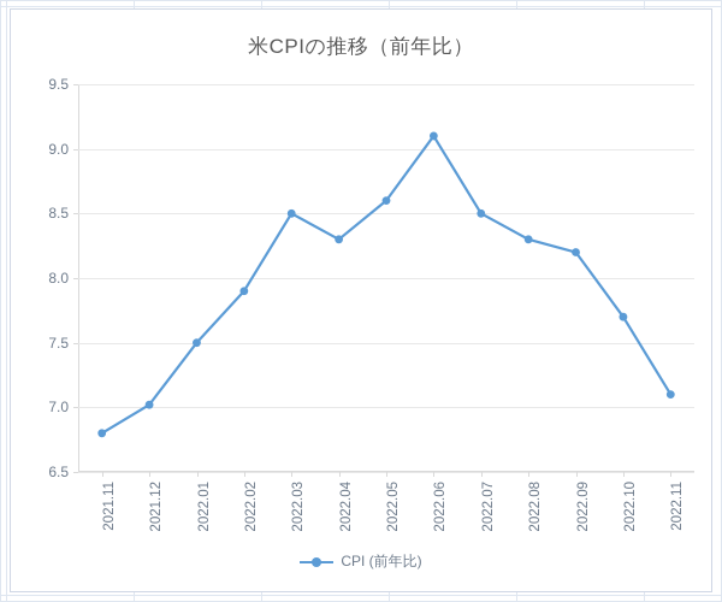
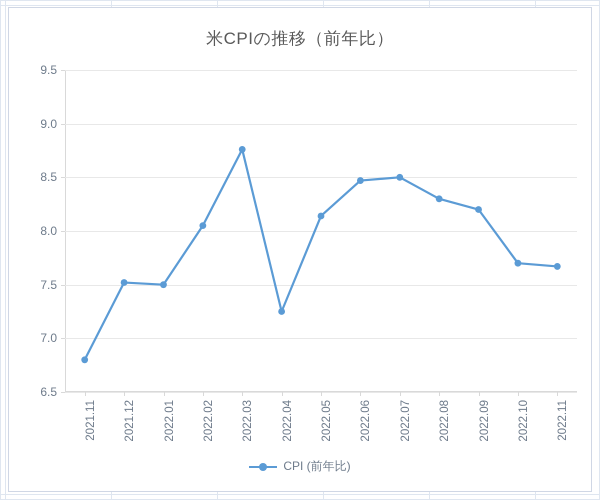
2021.12: 7.02 -> 7.52
2022.02: 7.90 -> 8.05
2022.03: 8.50 -> 8.76
2022.04: 8.30 -> 7.25
2022.05: 8.60 -> 8.14
2022.06: 9.10 -> 8.47
2022.11: 7.10 -> 7.67
